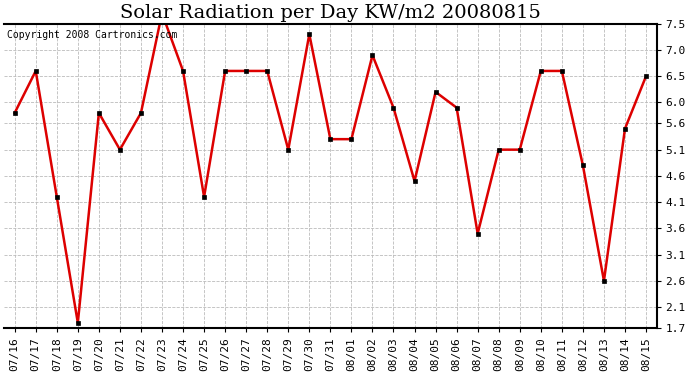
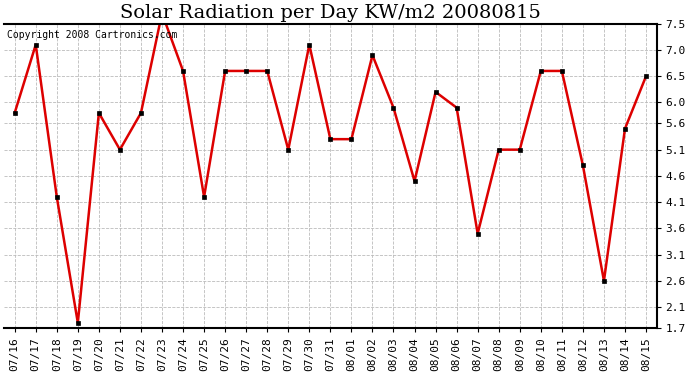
07/17: 6.6 -> 7.1
07/30: 7.3 -> 7.1
